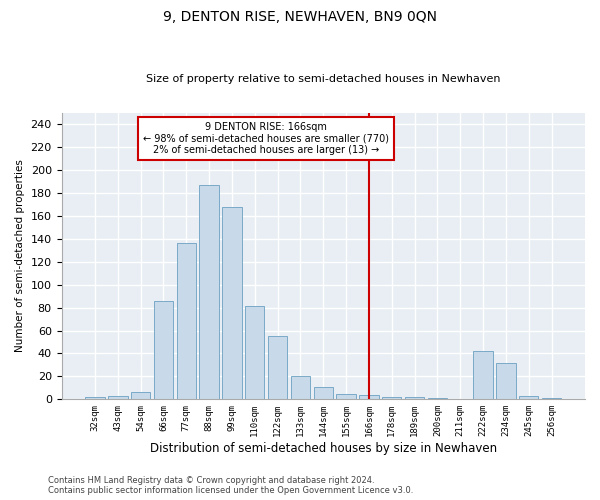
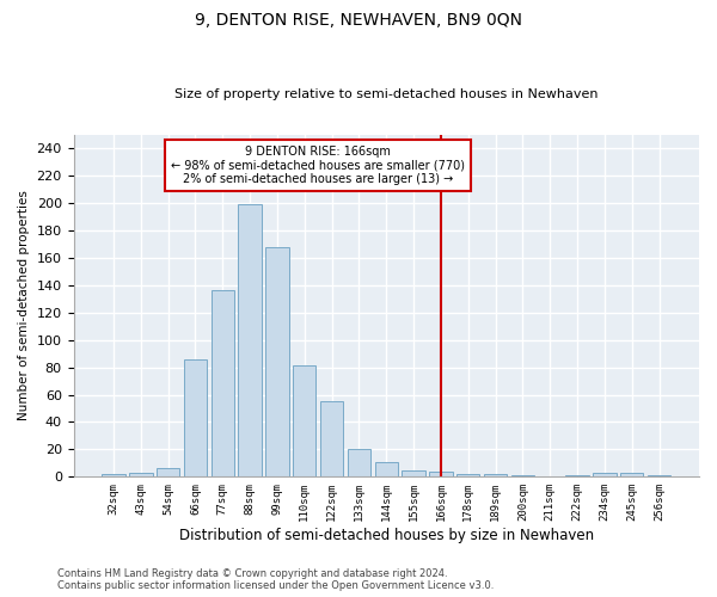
88sqm: 187 -> 199
222sqm: 42 -> 1
234sqm: 32 -> 3
